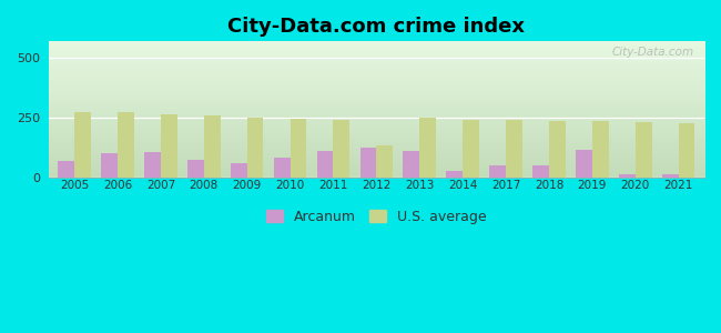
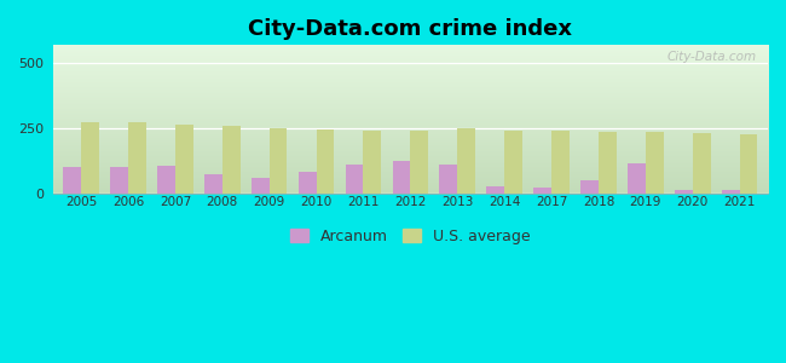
Arcanum/2005: 70 -> 100
U.S. average/2012: 135 -> 242
Arcanum/2017: 50 -> 22
